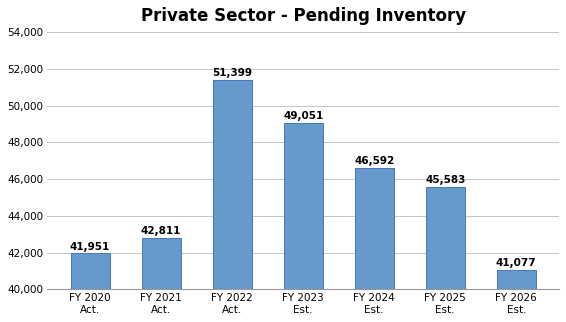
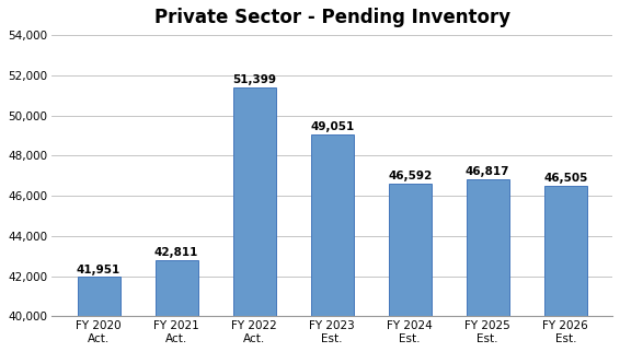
FY 2025 Est.: 45,583 -> 46,817
FY 2026 Est.: 41,077 -> 46,505
